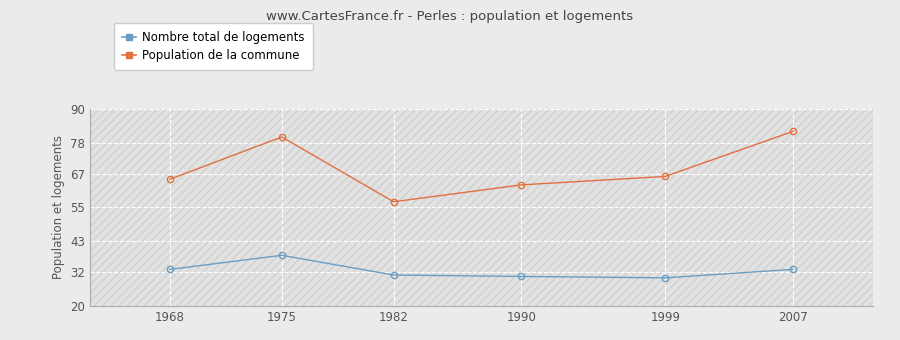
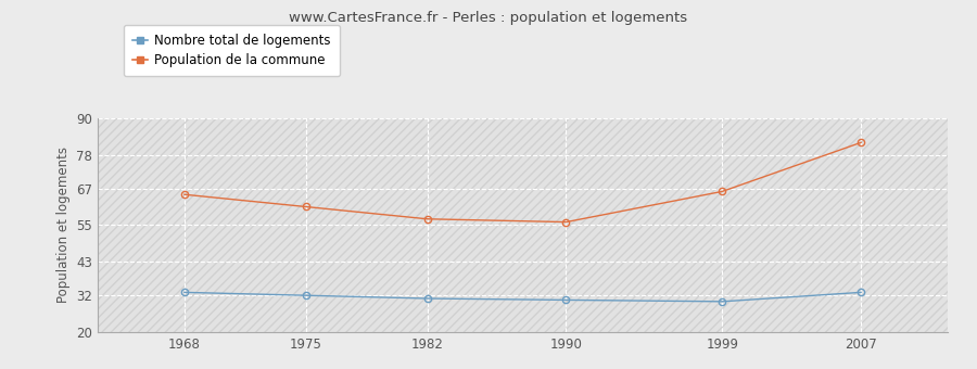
Nombre total de logements/1975: 38.0 -> 32.0
Population de la commune/1975: 80 -> 61
Population de la commune/1990: 63 -> 56
